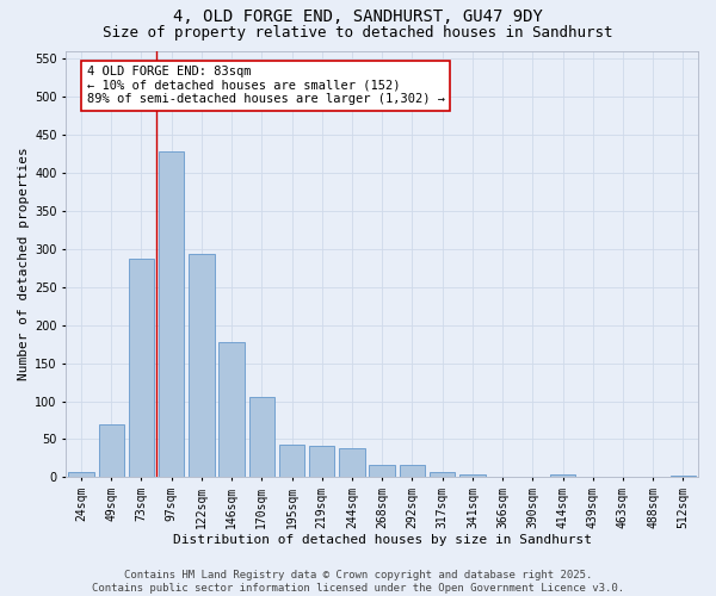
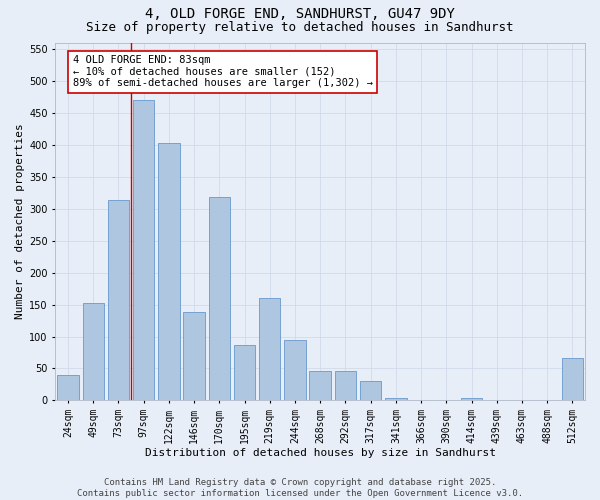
24sqm: 7 -> 40
49sqm: 70 -> 152
73sqm: 287 -> 314
97sqm: 428 -> 470
122sqm: 293 -> 402
146sqm: 177 -> 138
170sqm: 105 -> 318
195sqm: 43 -> 86
219sqm: 41 -> 160
244sqm: 38 -> 94
268sqm: 17 -> 46
292sqm: 17 -> 46
317sqm: 7 -> 30
512sqm: 2 -> 66
